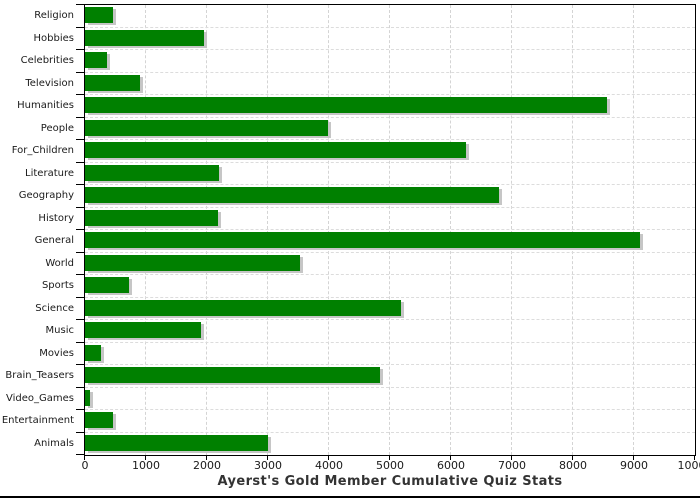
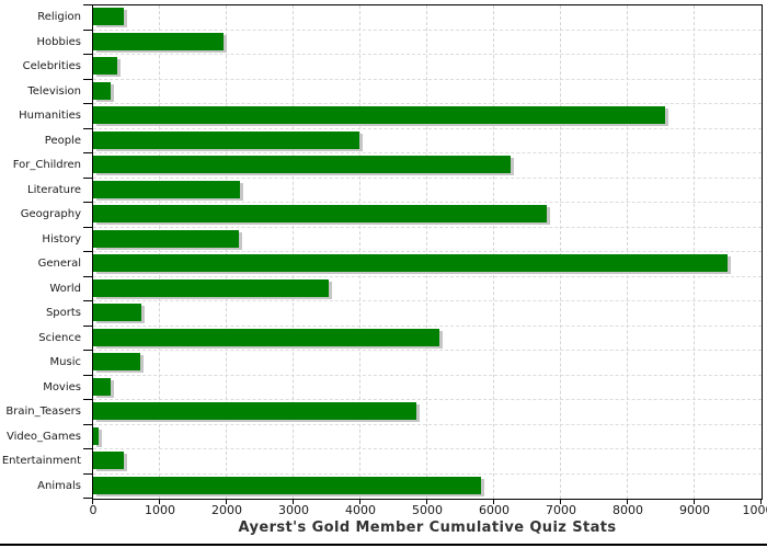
Television: 900 -> 300
General: 9100 -> 9500
Music: 1900 -> 700
Animals: 3000 -> 5800
